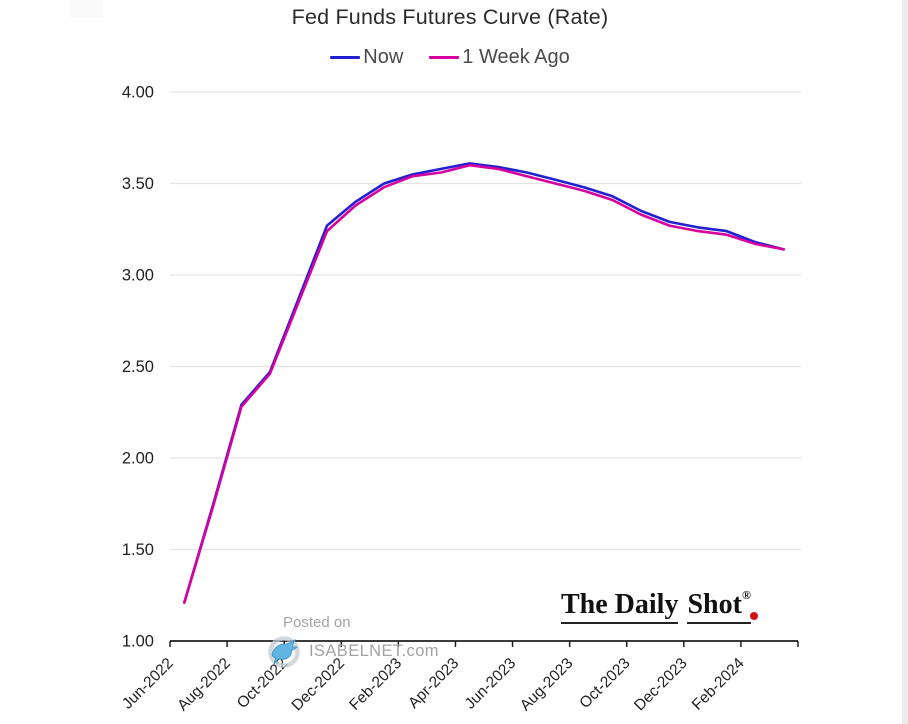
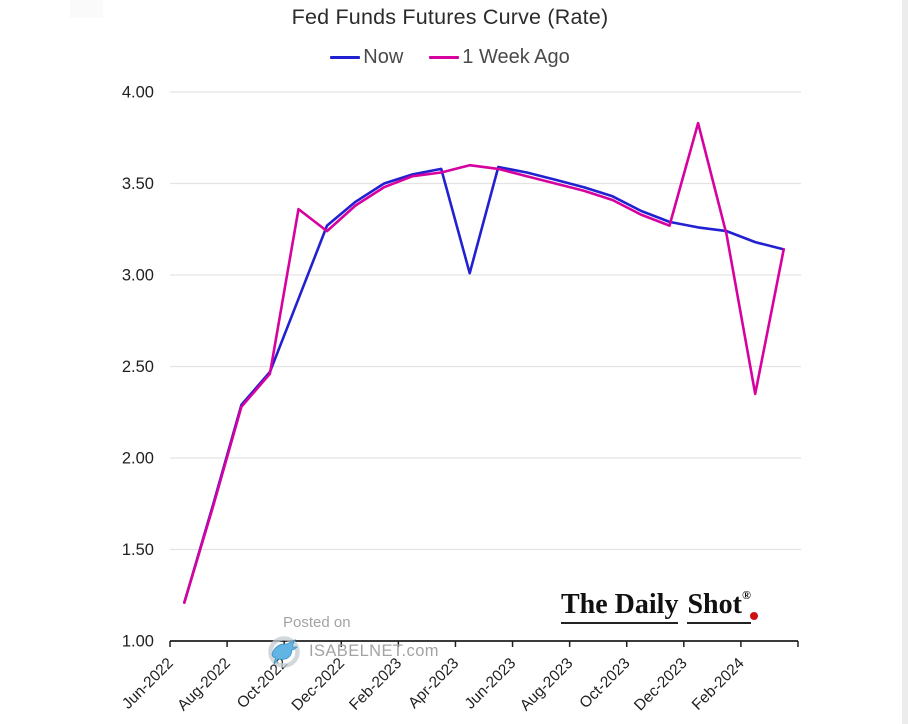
1 Week Ago/Oct-2022: 2.85 -> 3.36
Now/Apr-2023: 3.61 -> 3.01
1 Week Ago/Dec-2023: 3.24 -> 3.83
1 Week Ago/Feb-2024: 3.17 -> 2.35
